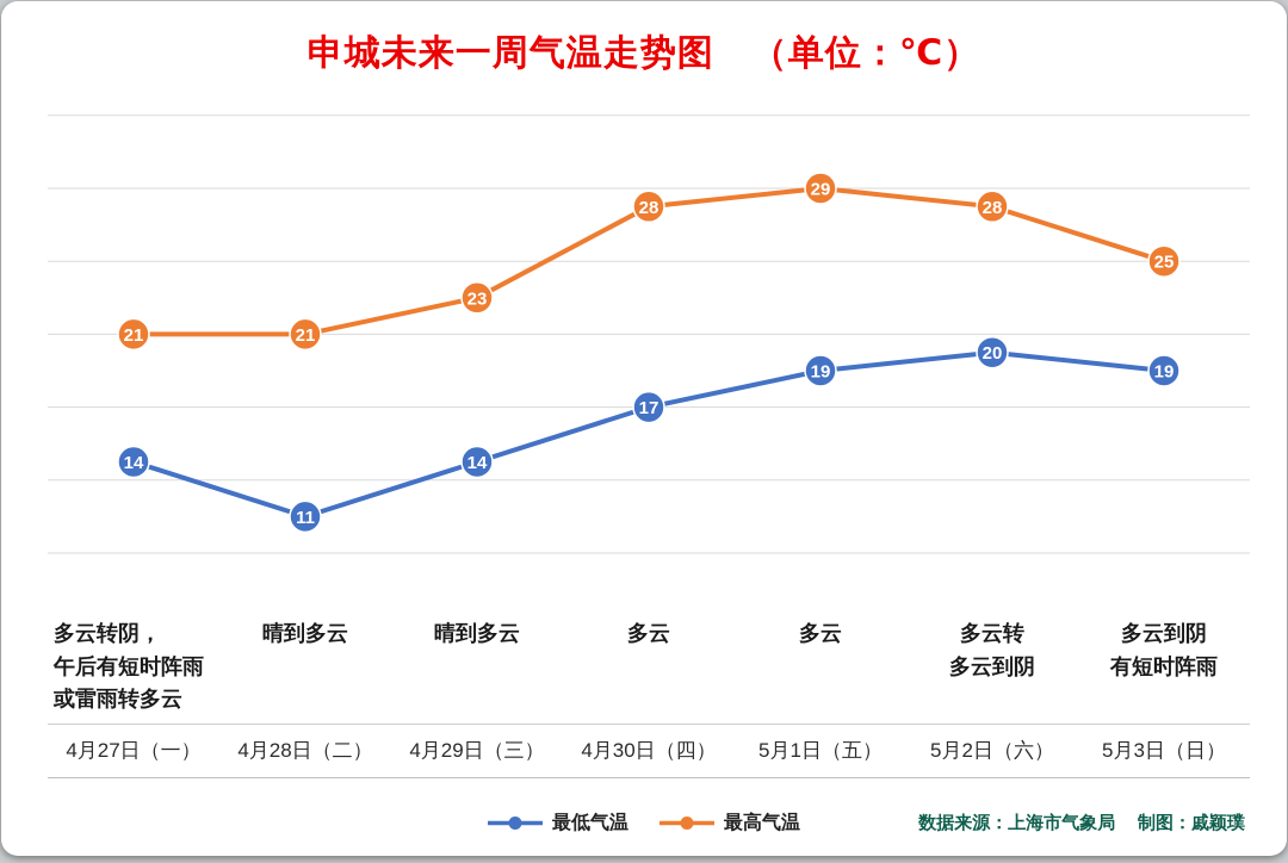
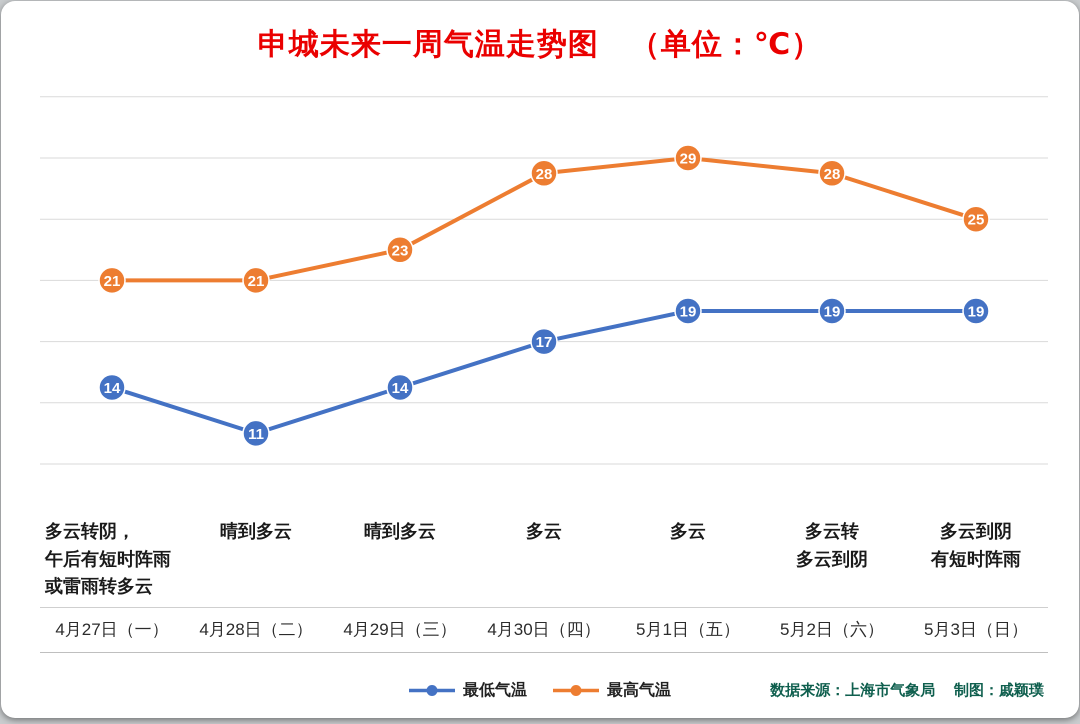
最低气温/5月2日（六）: 20 -> 19
